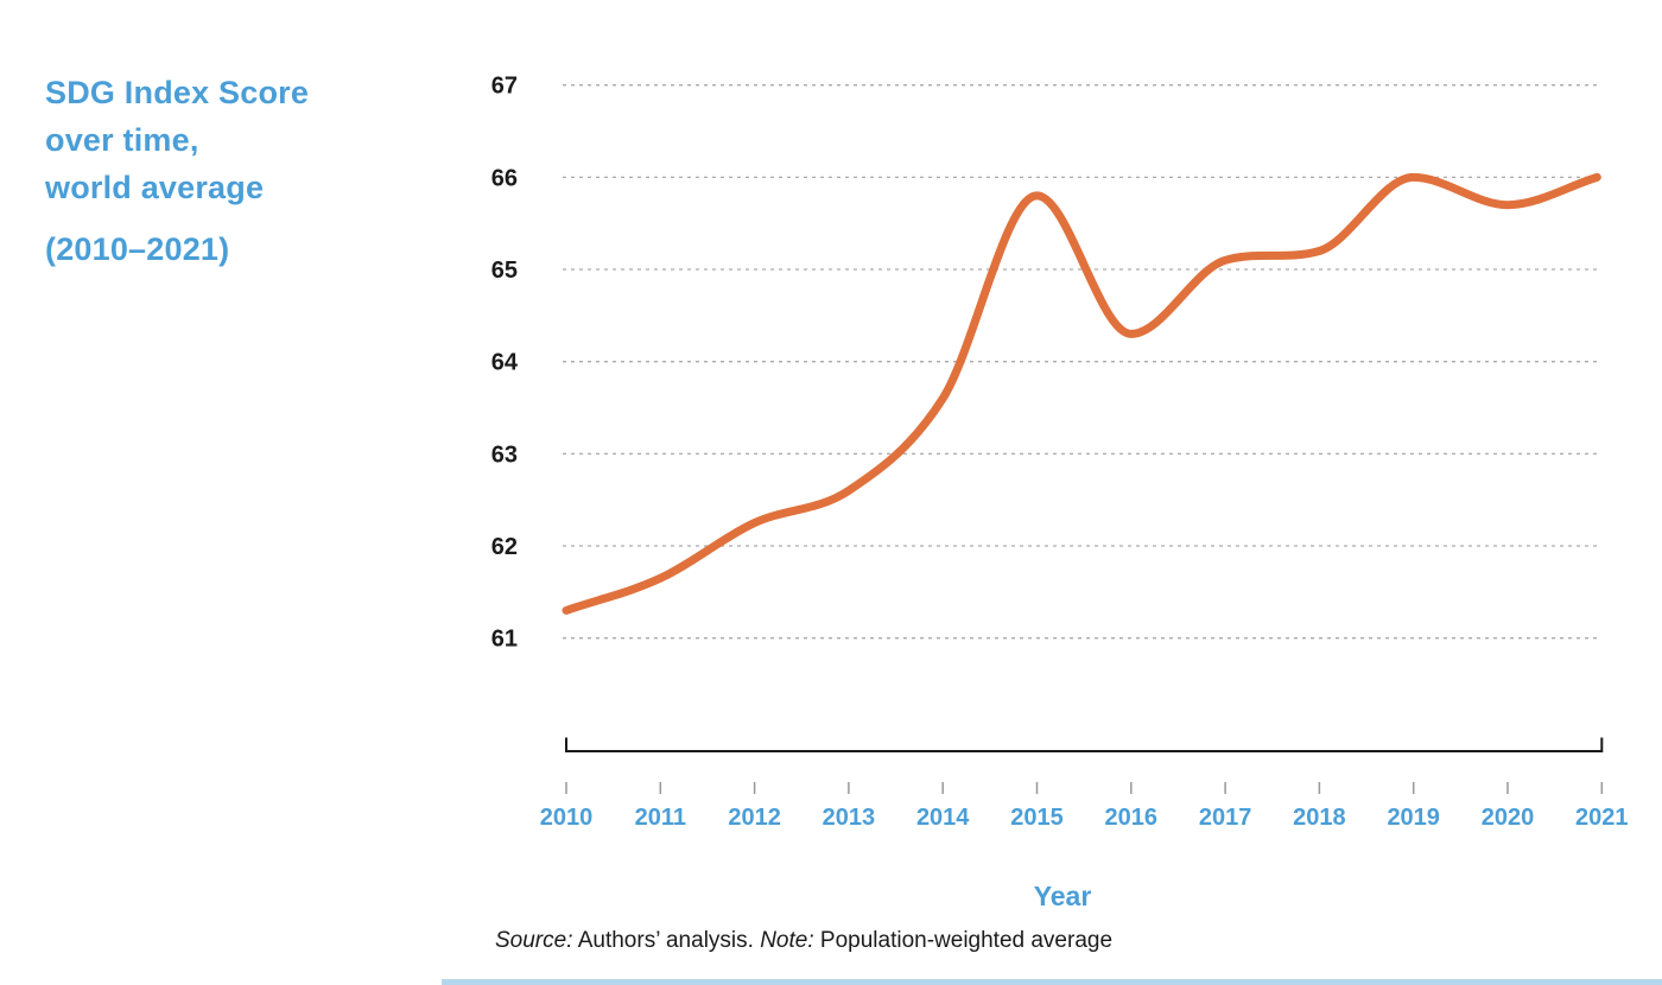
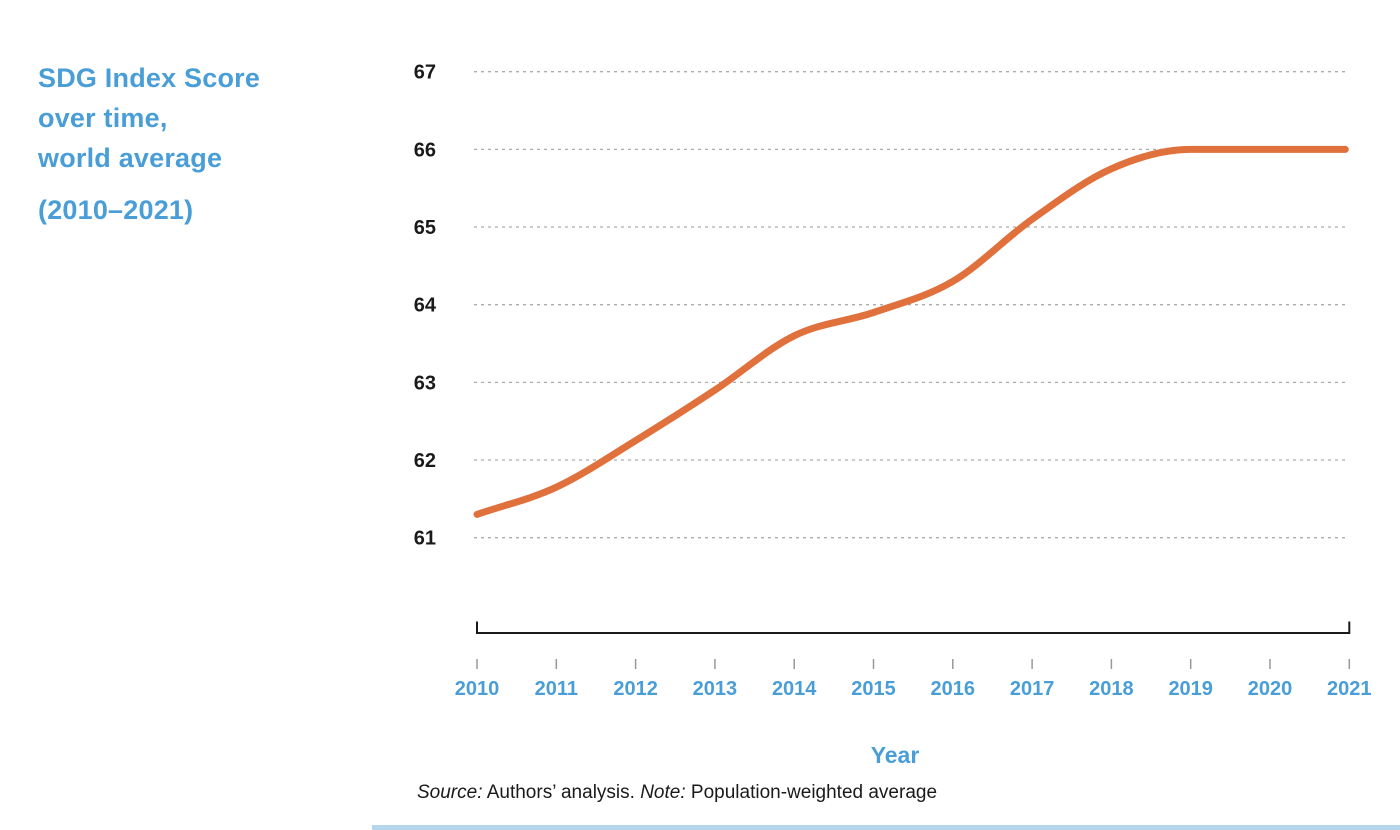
2013: 62.6 -> 62.9
2015: 65.8 -> 63.9
2018: 65.2 -> 65.8
2020: 65.7 -> 66.0
